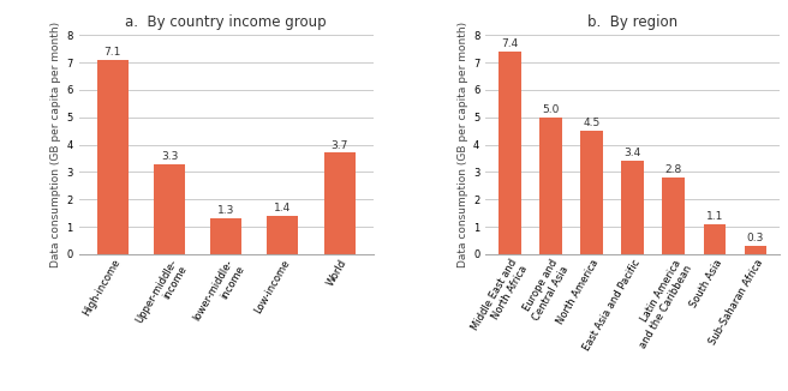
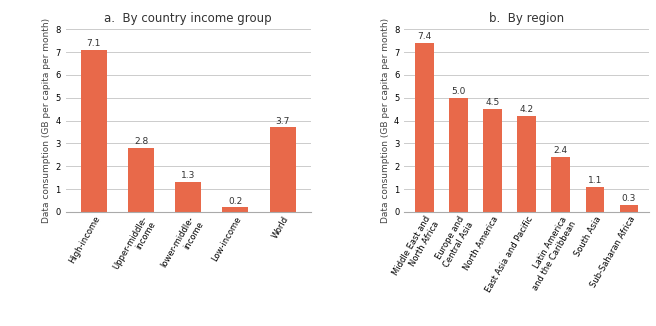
a. By country income group/Upper-middle- income: 3.3 -> 2.8
a. By country income group/Low-income: 1.4 -> 0.2
b. By region/East Asia and Pacific: 3.4 -> 4.2
b. By region/Latin America and the Caribbean: 2.8 -> 2.4
